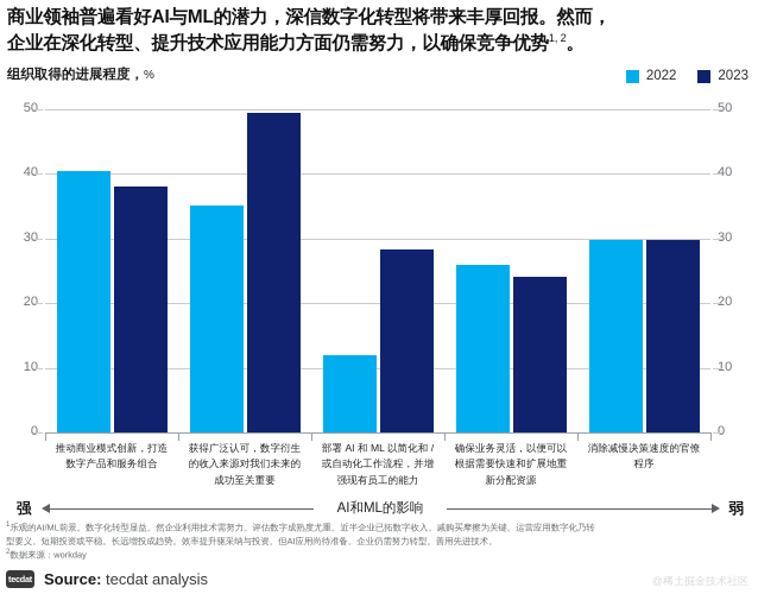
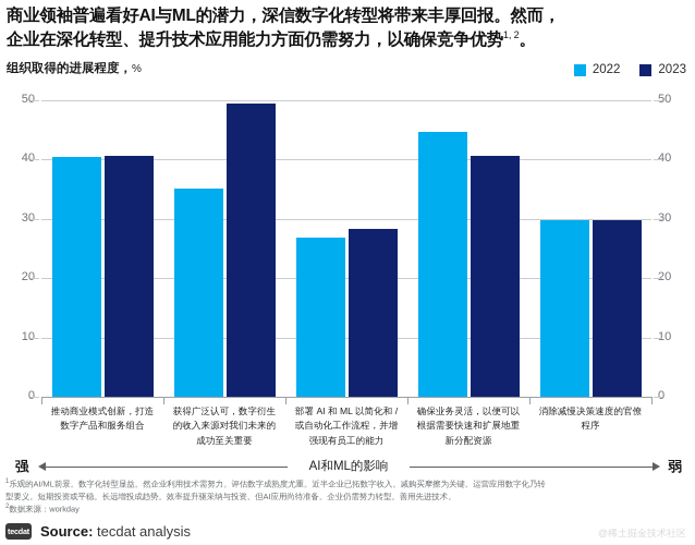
2023/推动商业模式创新，打造数字产品和服务组合: 38 -> 41
2022/部署 AI 和 ML 以简化和 / 或自动化工作流程，并增强现有员工的能力: 12 -> 27
2022/确保业务灵活，以便可以根据需要快速和扩展地重新分配资源: 26 -> 45
2023/确保业务灵活，以便可以根据需要快速和扩展地重新分配资源: 24 -> 41
